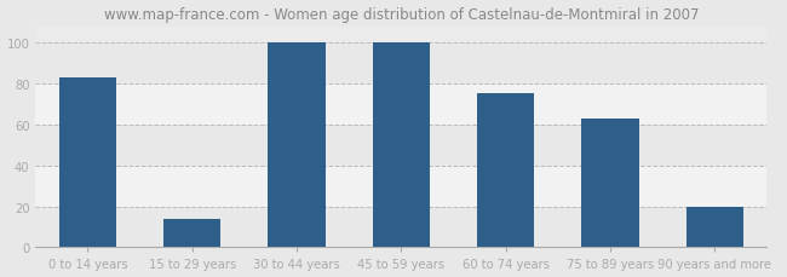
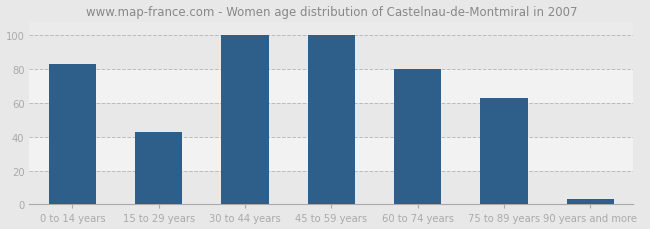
15 to 29 years: 14 -> 43
60 to 74 years: 75 -> 80
90 years and more: 20 -> 3
